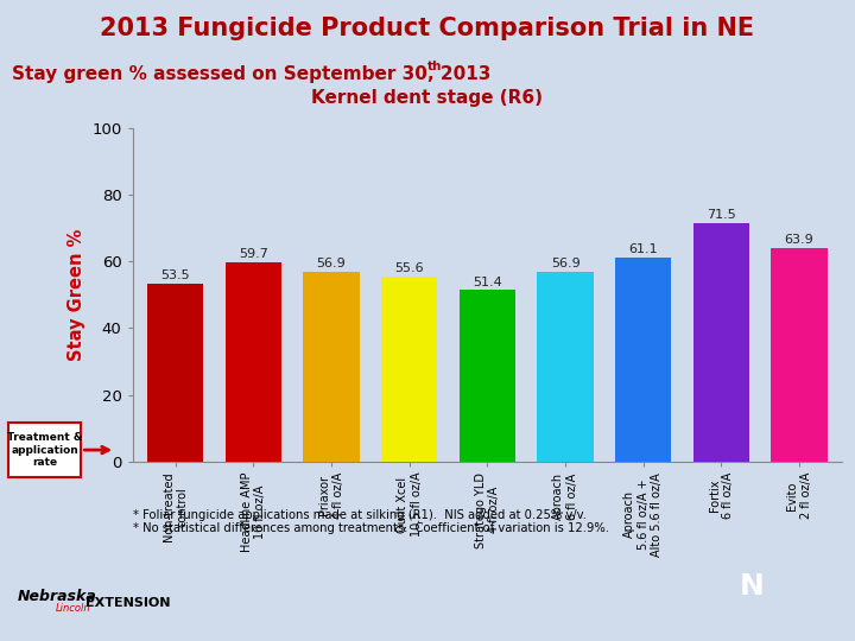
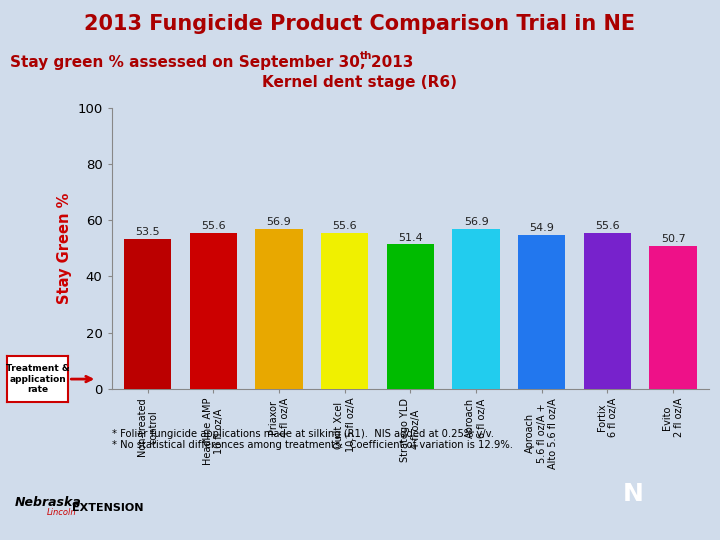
Headline AMP 10 fl oz/A: 59.7 -> 55.6
Aproach 5.6 fl oz/A + Alto 5.6 fl oz/A: 61.1 -> 54.9
Fortix 6 fl oz/A: 71.5 -> 55.6
Evito 2 fl oz/A: 63.9 -> 50.7
